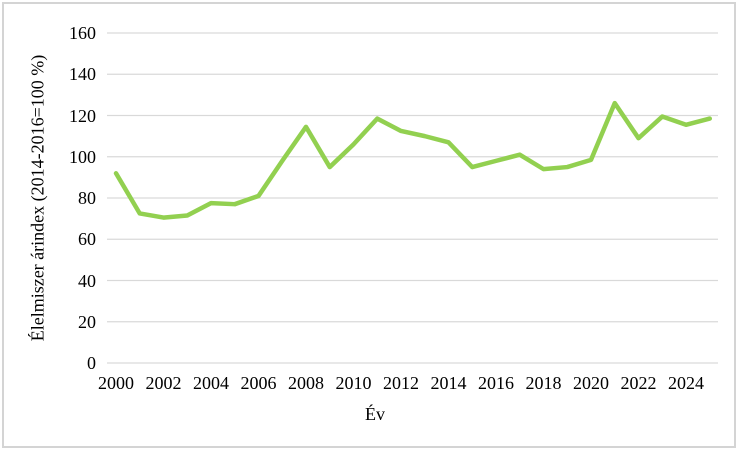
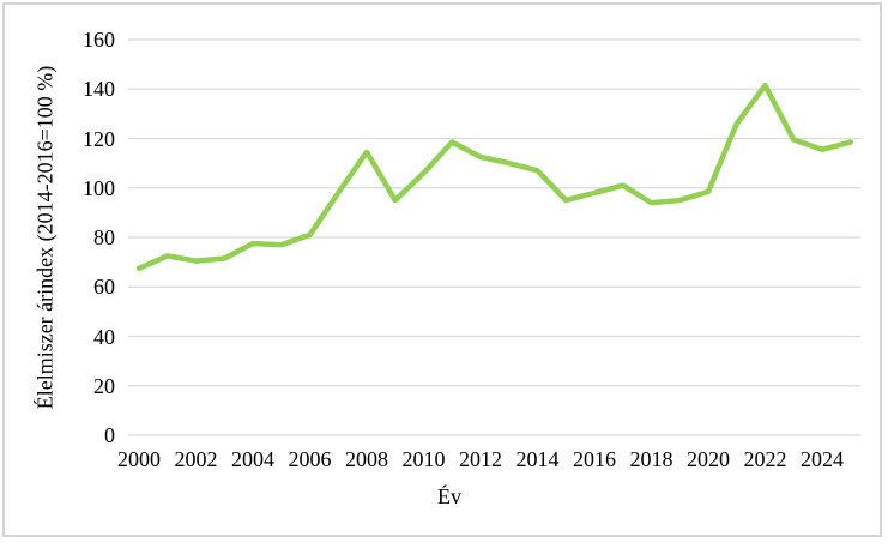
2000: 92 -> 68
2022: 109 -> 142
